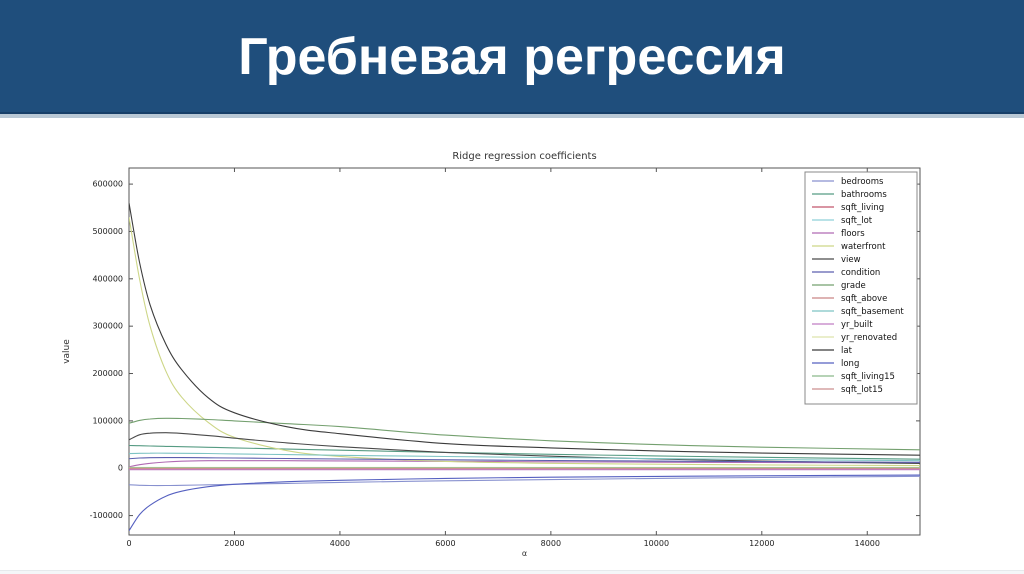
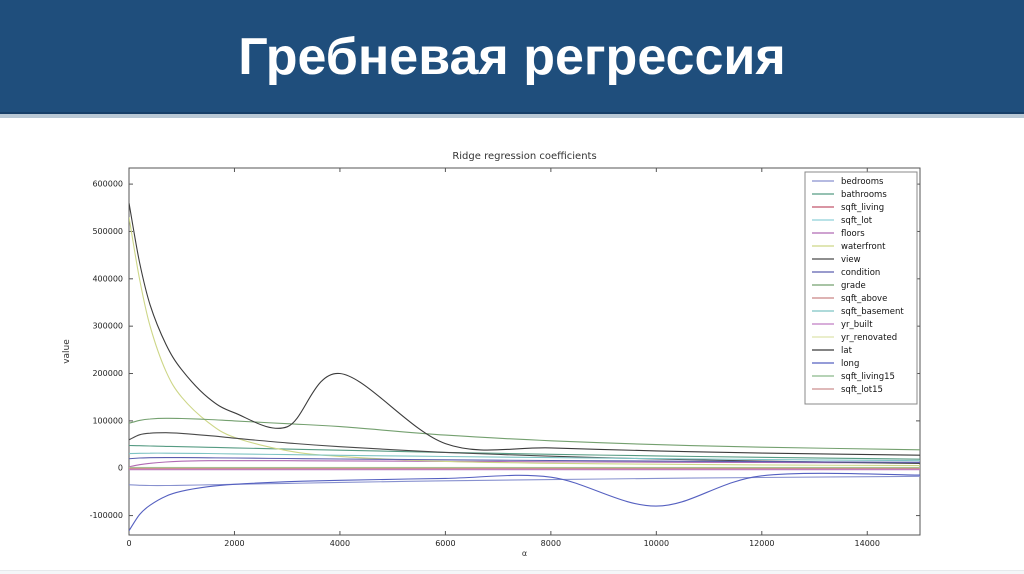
lat/4000: 70000 -> 200000
long/10000: -20000 -> -80000
